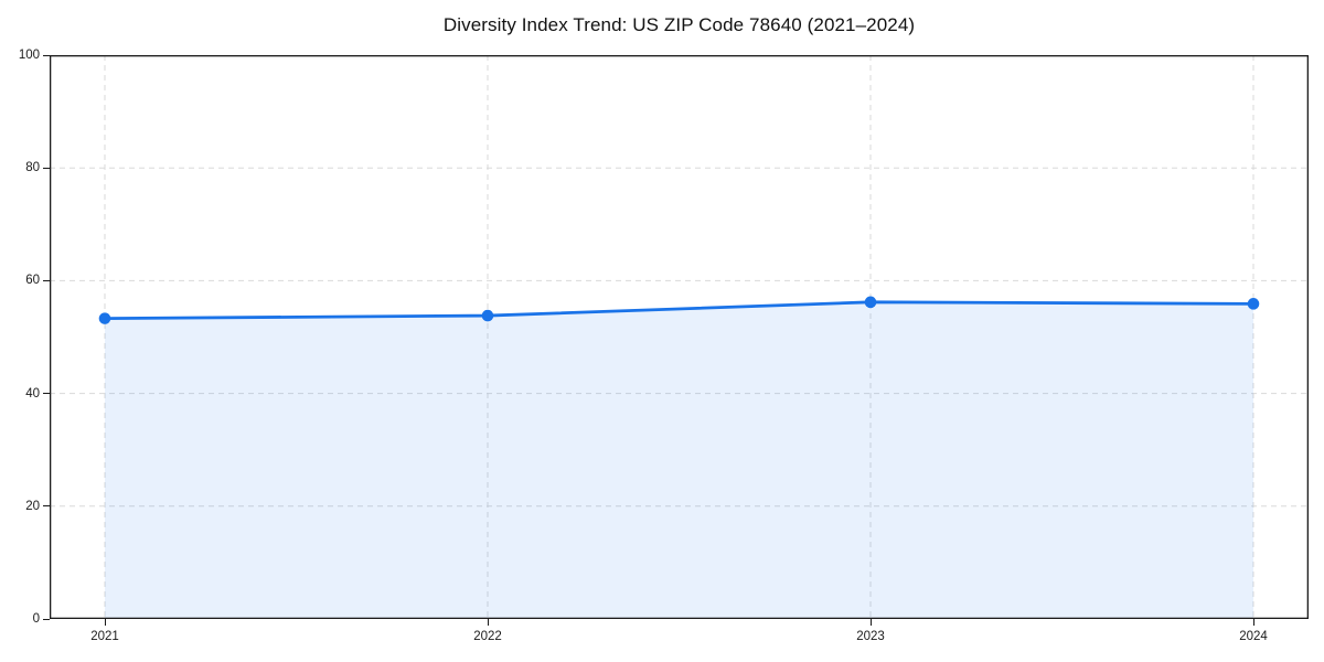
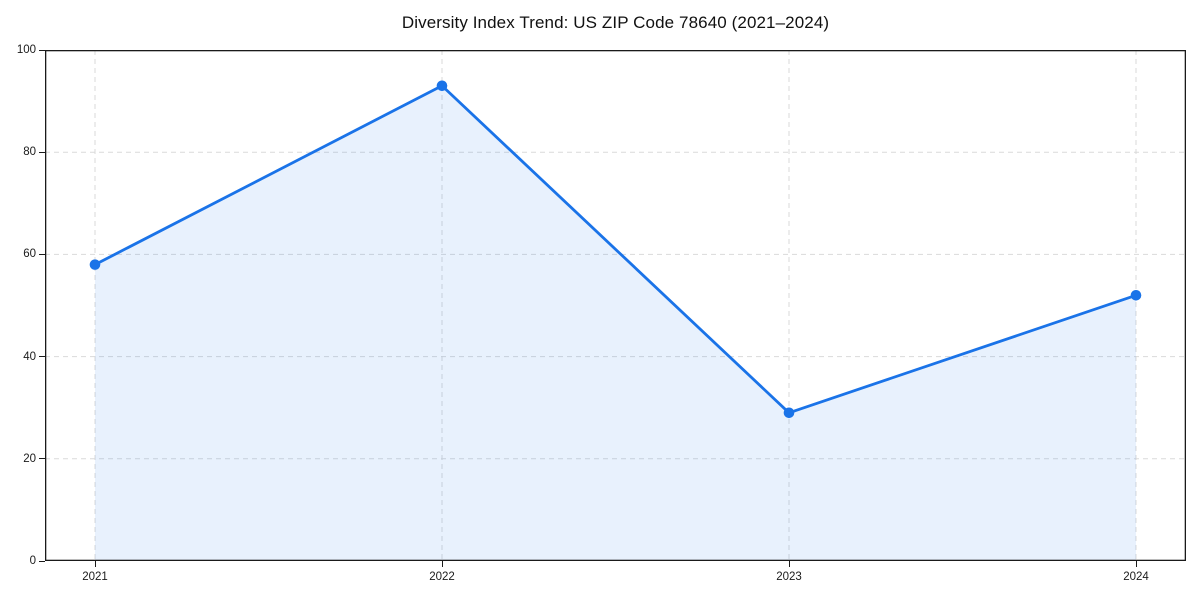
2021: 53 -> 58
2022: 54 -> 93
2023: 56 -> 29
2024: 56 -> 52
